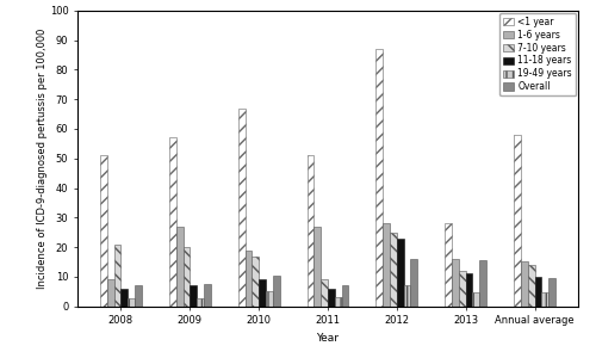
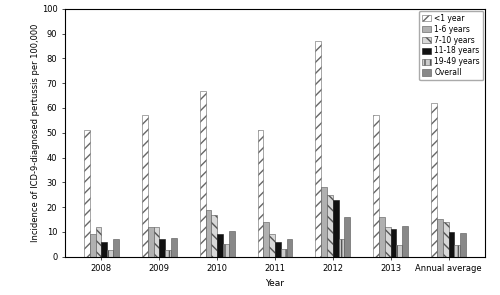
7-10 years/2008: 21 -> 12
1-6 years/2009: 27 -> 12
7-10 years/2009: 20 -> 12
1-6 years/2011: 27 -> 14
<1 year/2013: 28 -> 57
Overall/2013: 15.5 -> 12.5
<1 year/Annual average: 58 -> 62
